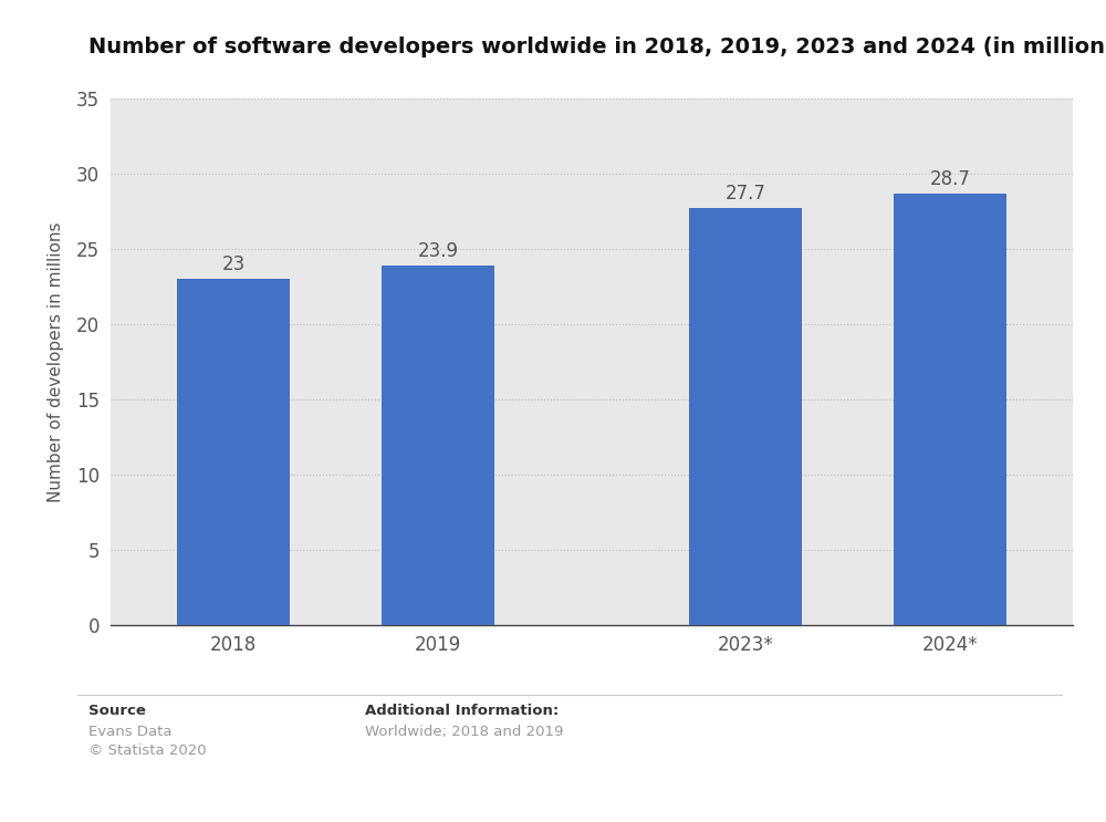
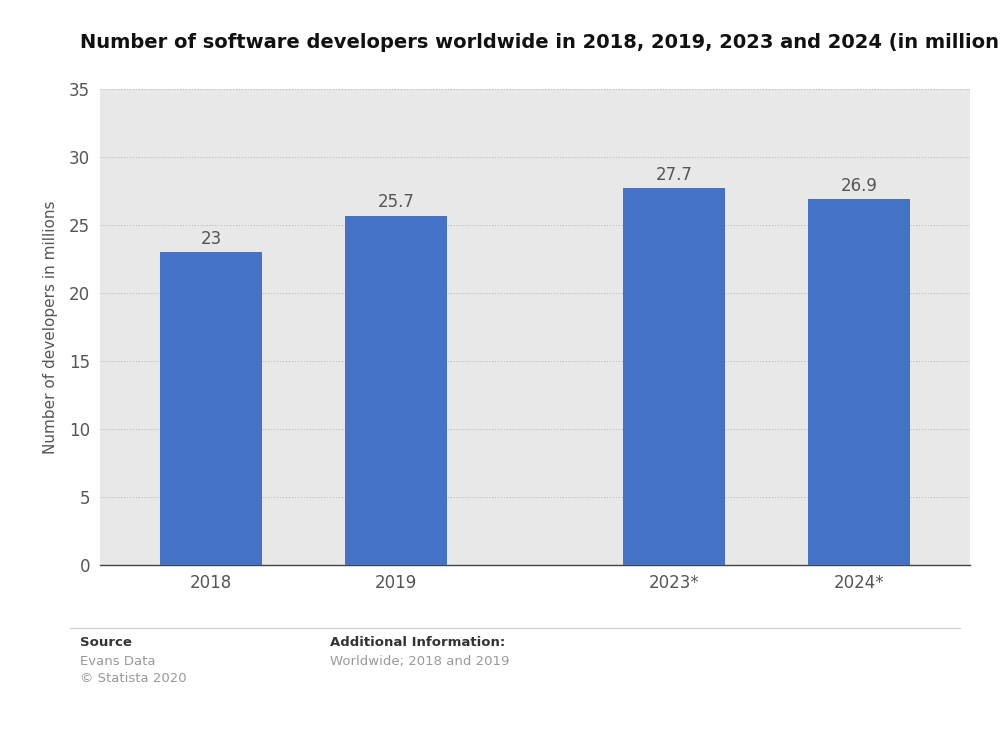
2019: 23.9 -> 25.7
2024*: 28.7 -> 26.9
